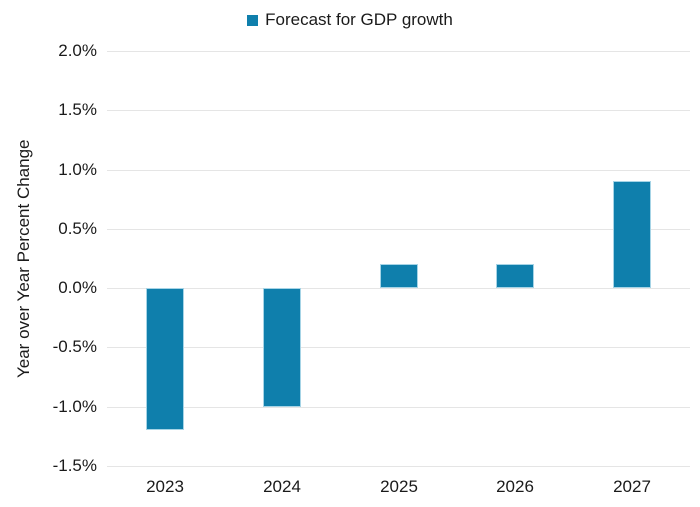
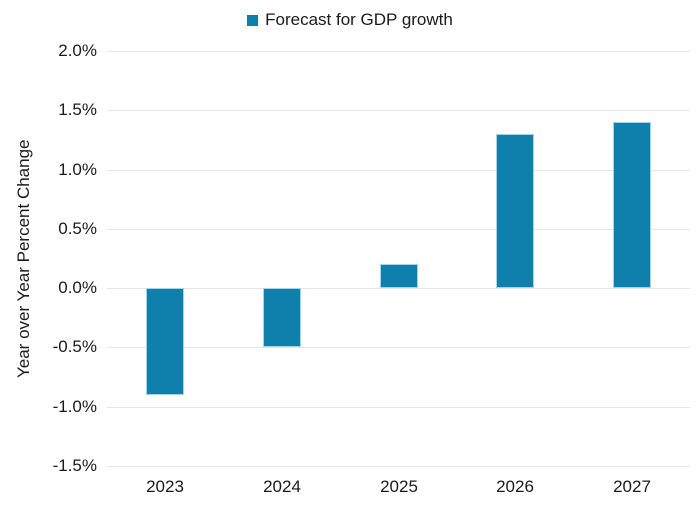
2023: -1.2% -> -0.9%
2024: -1.0% -> -0.5%
2026: 0.2% -> 1.3%
2027: 0.9% -> 1.4%
